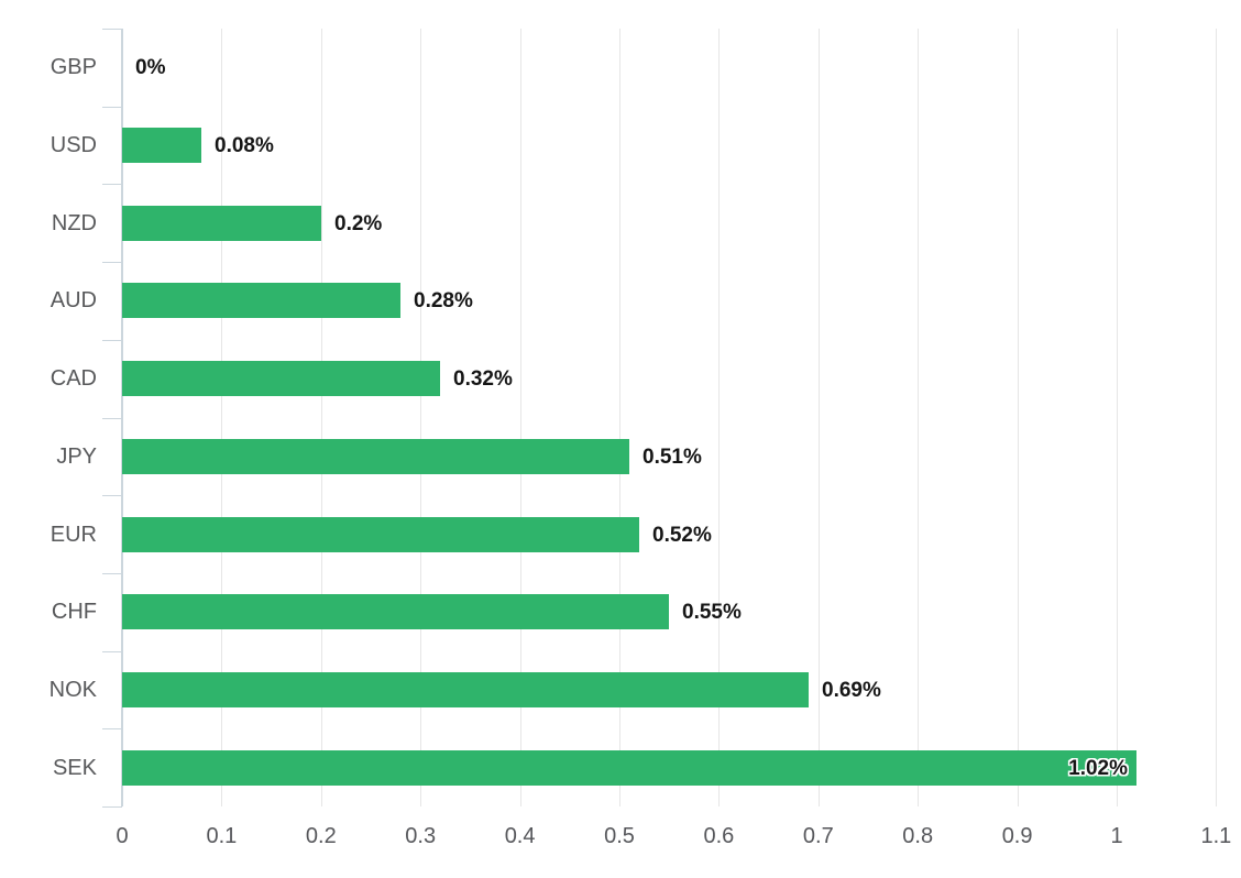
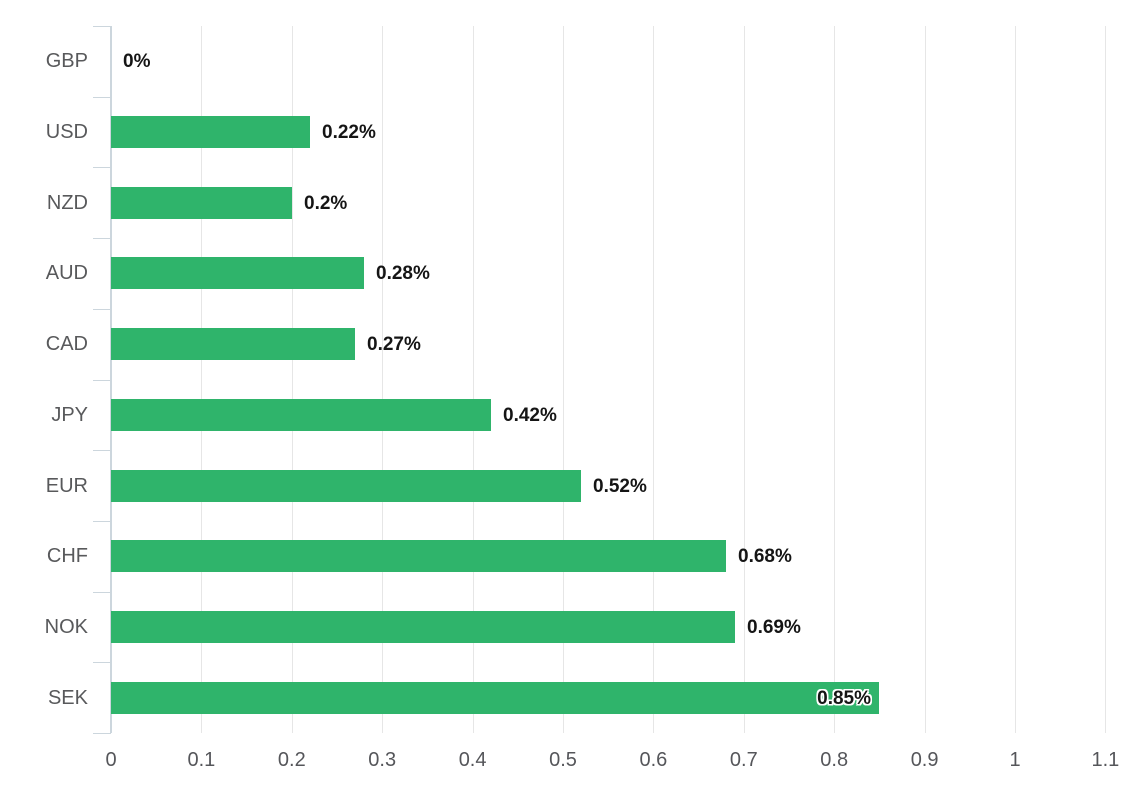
USD: 0.08% -> 0.22%
CAD: 0.32% -> 0.27%
JPY: 0.51% -> 0.42%
CHF: 0.55% -> 0.68%
SEK: 1.02% -> 0.85%
